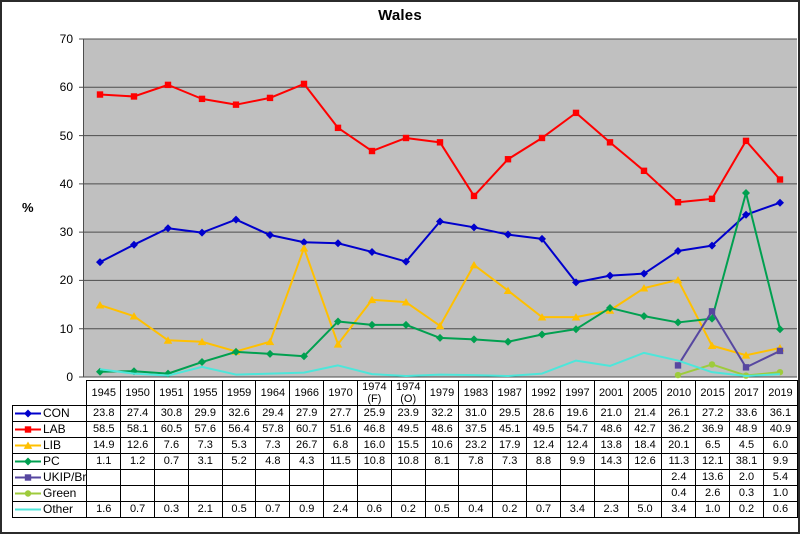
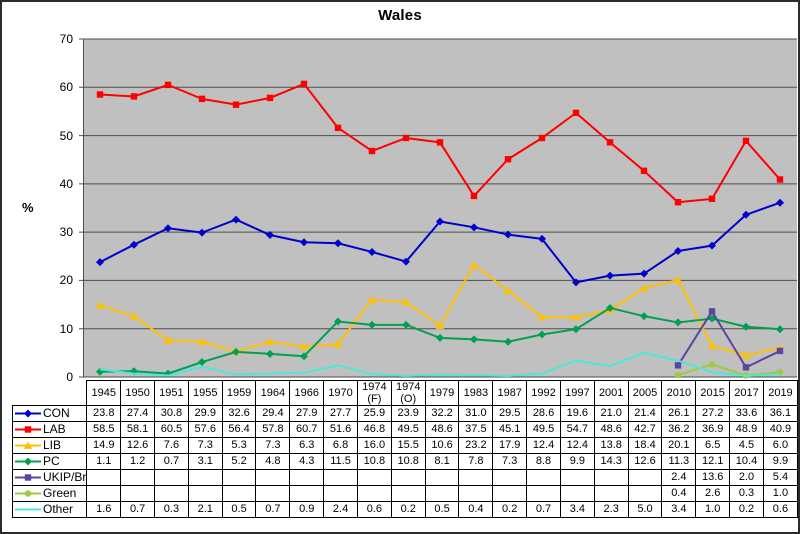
LIB/1966: 26.7 -> 6.3
PC/2017: 38.1 -> 10.4
